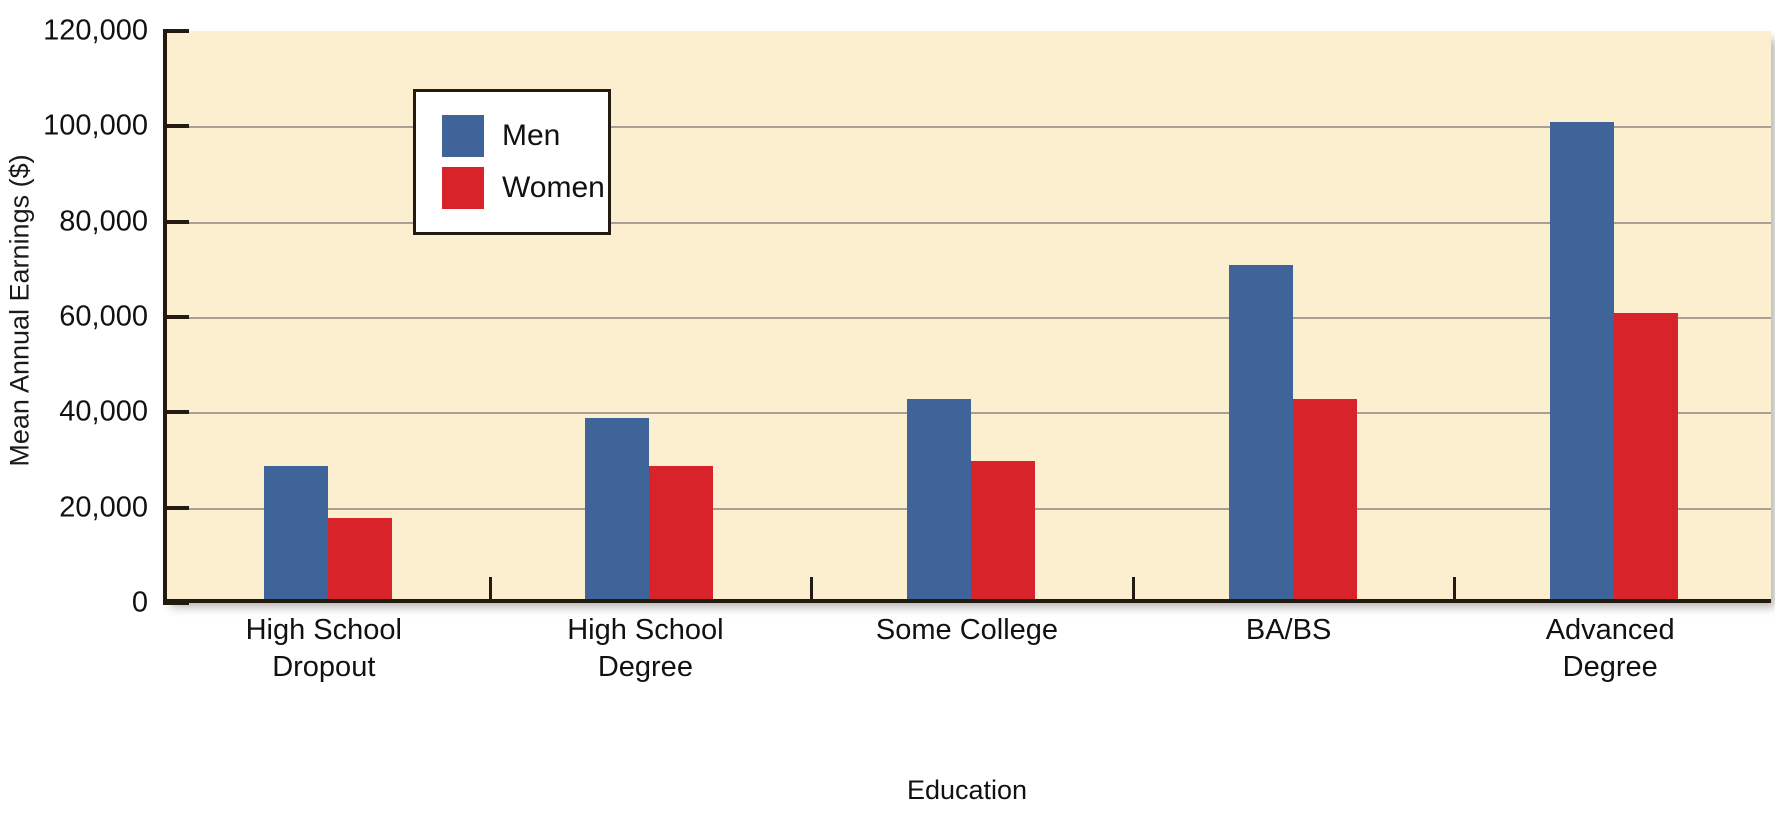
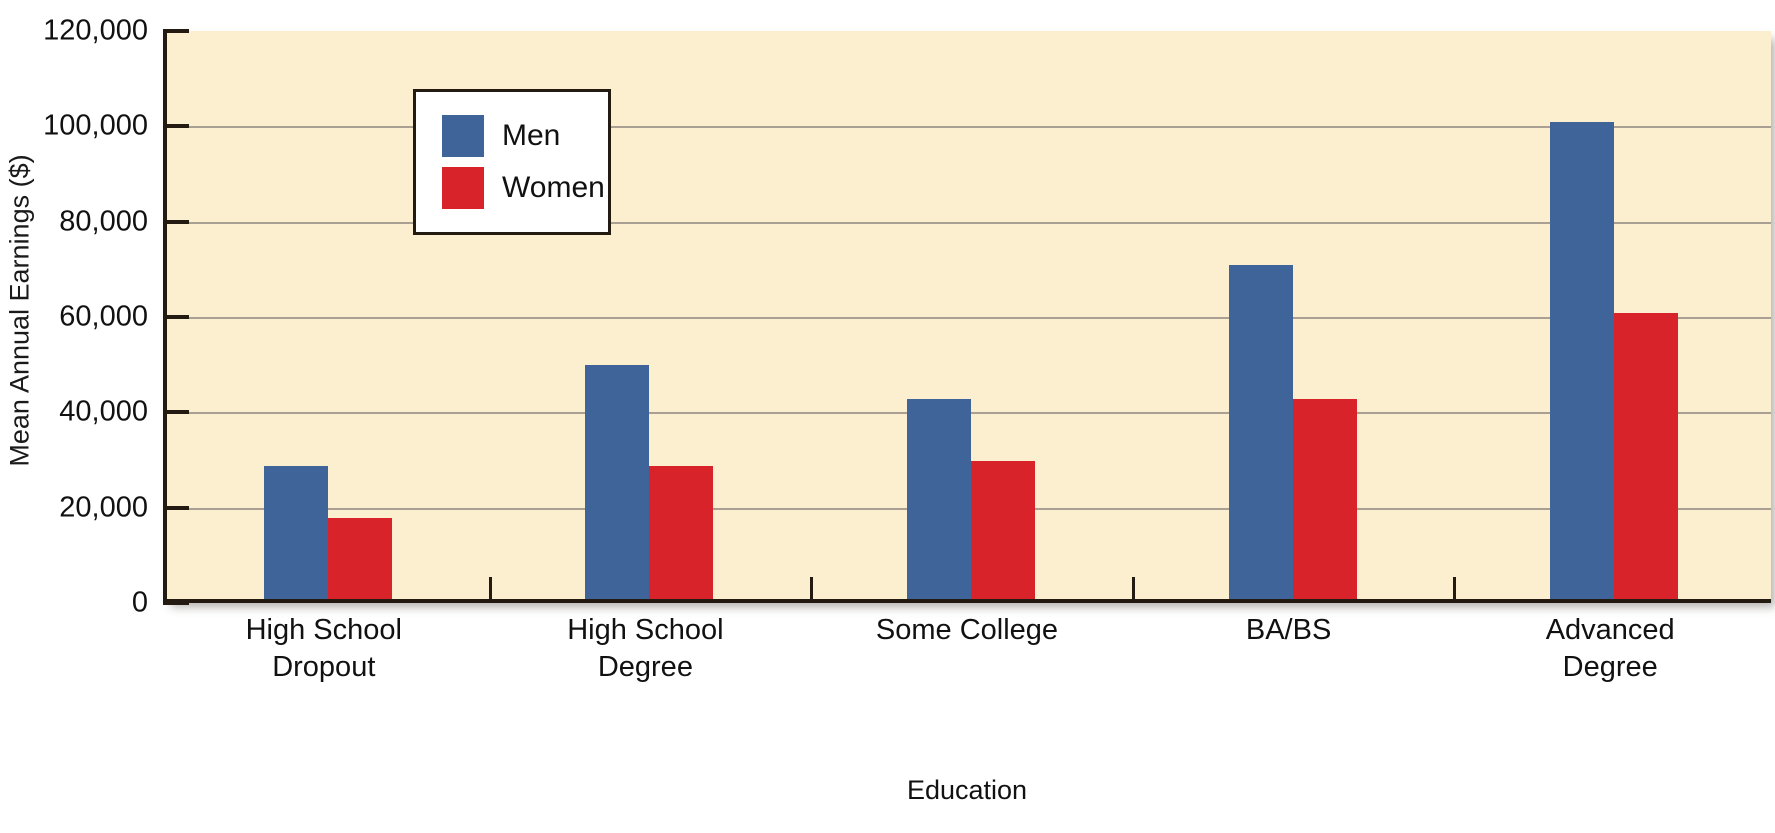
Men/High School Degree: 38000 -> 49000
